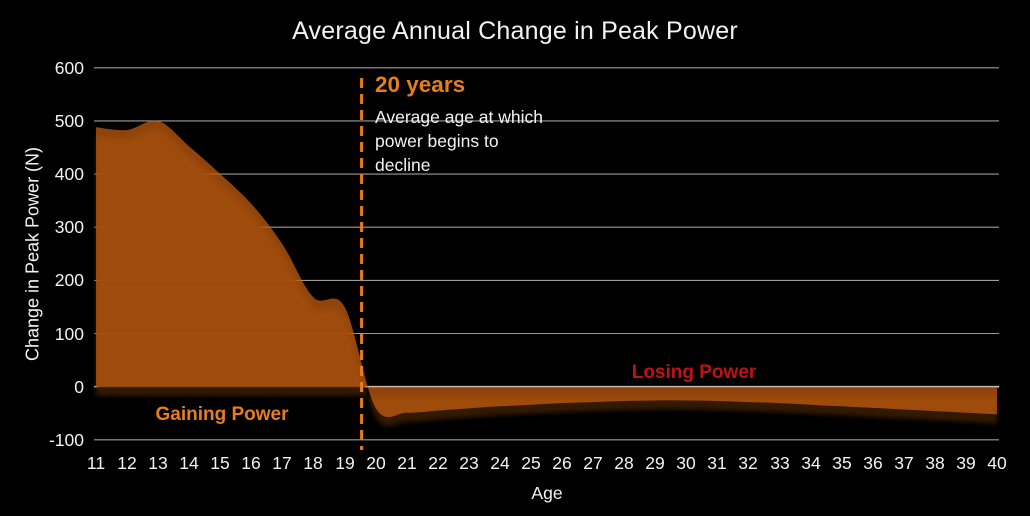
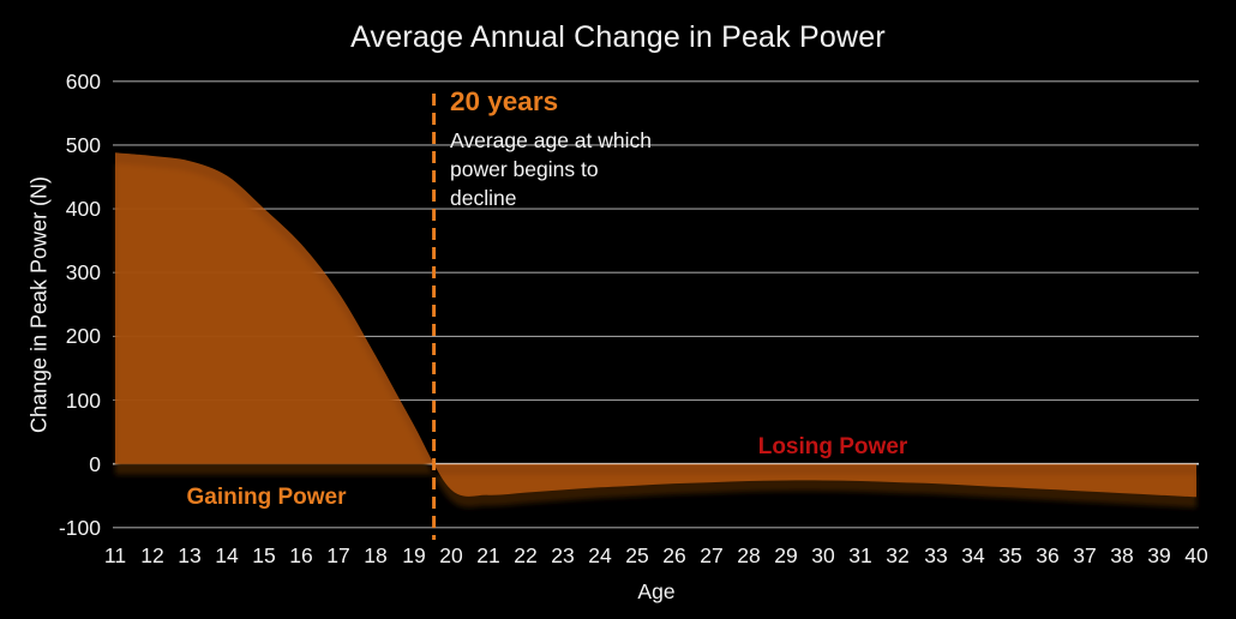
13: 500 -> 480
19: 150 -> 60
